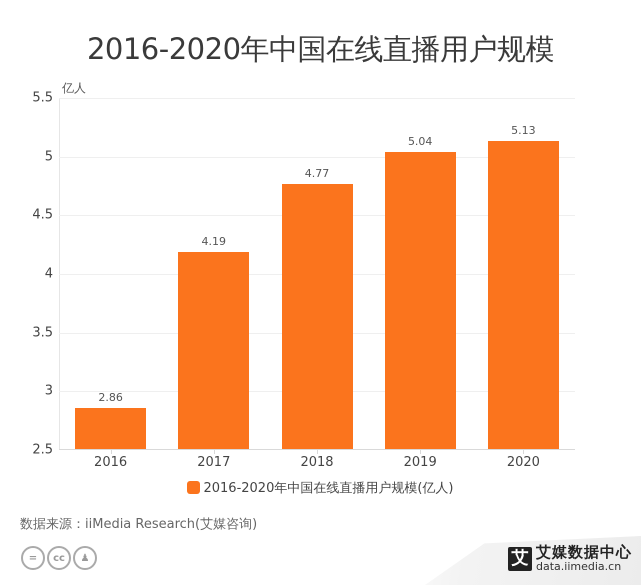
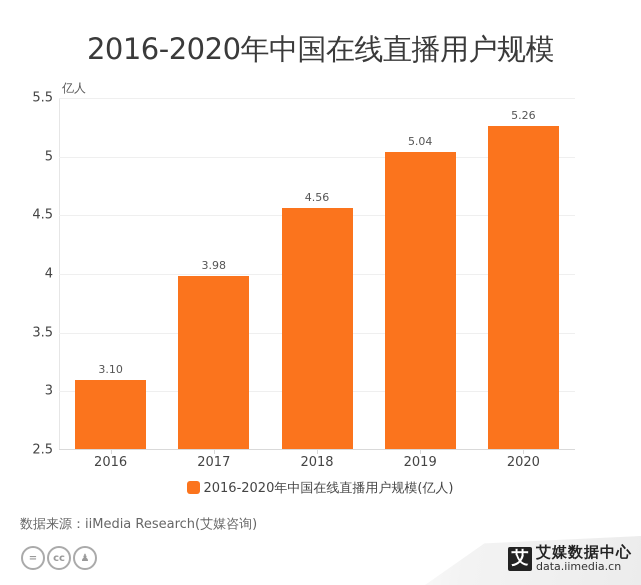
2016: 2.86 -> 3.10
2017: 4.19 -> 3.98
2018: 4.77 -> 4.56
2020: 5.13 -> 5.26
